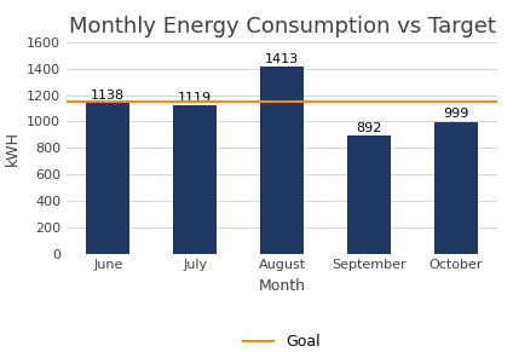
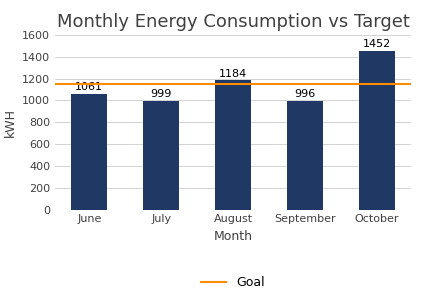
June: 1138 -> 1061
July: 1119 -> 999
August: 1413 -> 1184
September: 892 -> 996
October: 999 -> 1452
